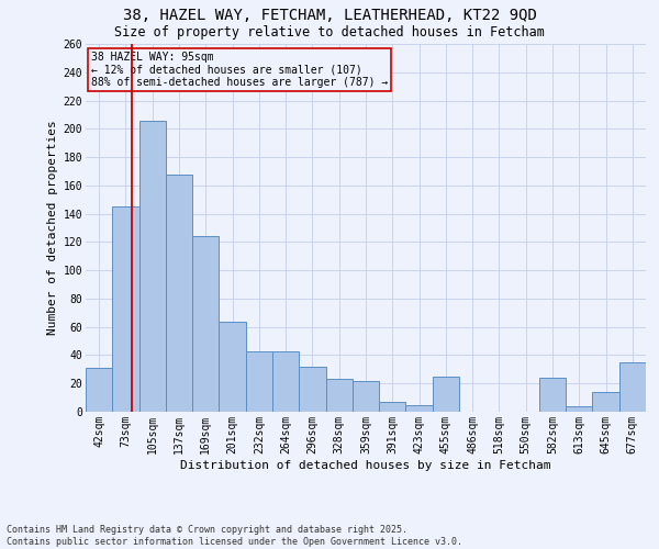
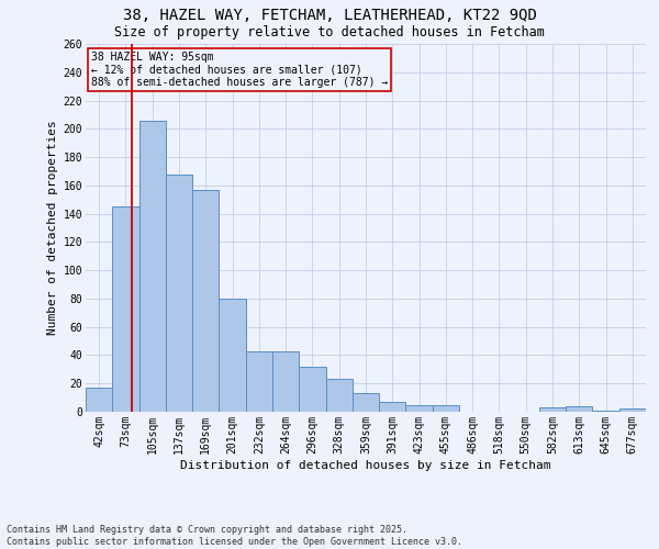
42sqm: 31 -> 17
169sqm: 124 -> 157
201sqm: 64 -> 80
359sqm: 22 -> 13
455sqm: 25 -> 5
582sqm: 24 -> 3
645sqm: 14 -> 1
677sqm: 35 -> 2
